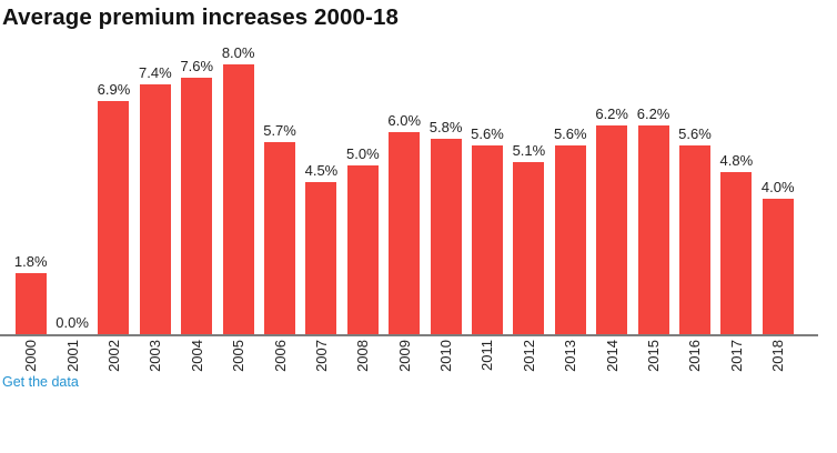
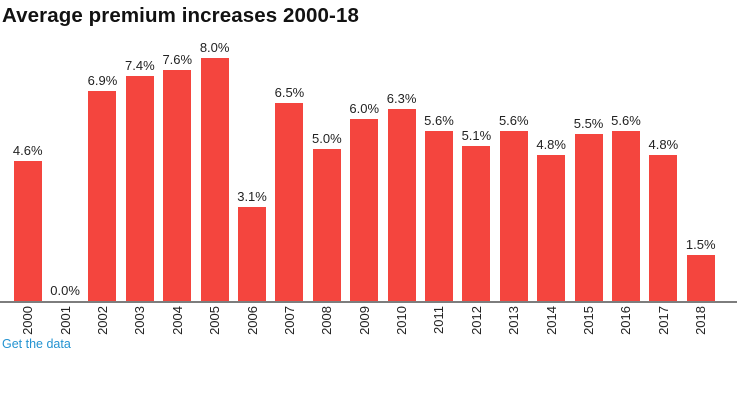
2000: 1.8% -> 4.6%
2006: 5.7% -> 3.1%
2007: 4.5% -> 6.5%
2010: 5.8% -> 6.3%
2014: 6.2% -> 4.8%
2015: 6.2% -> 5.5%
2018: 4.0% -> 1.5%
